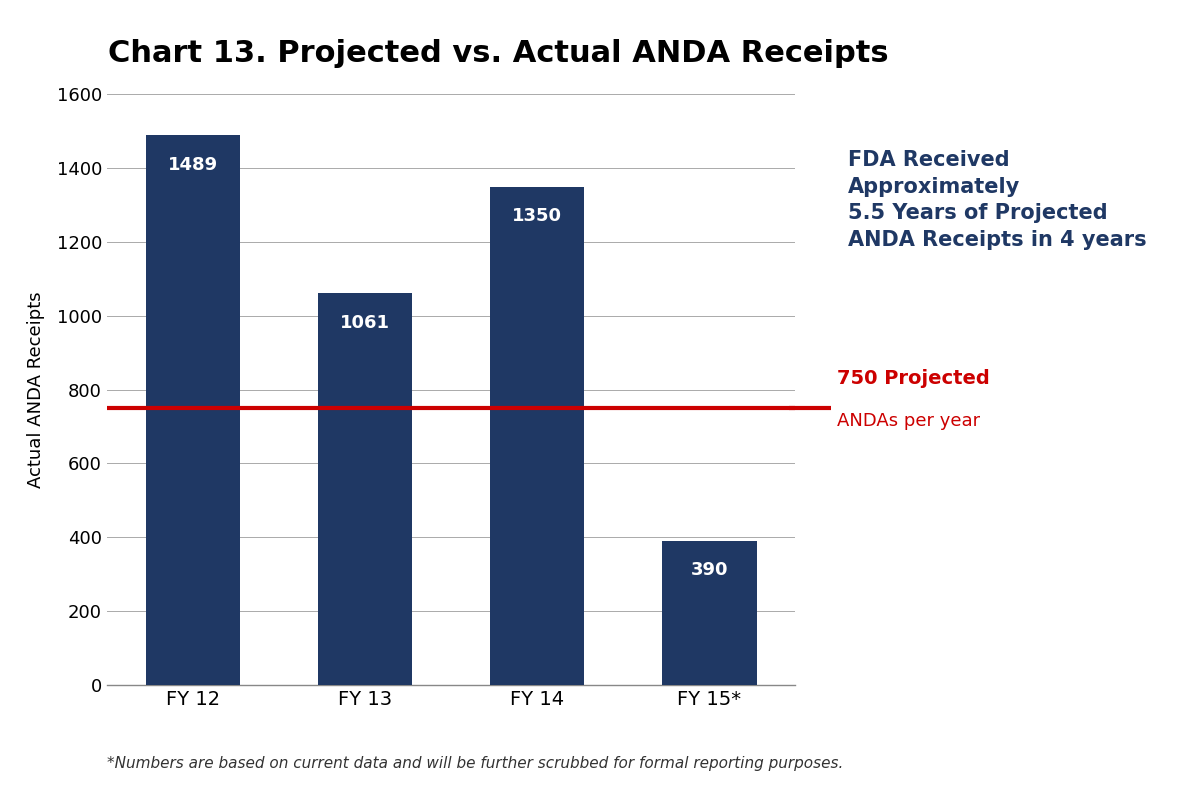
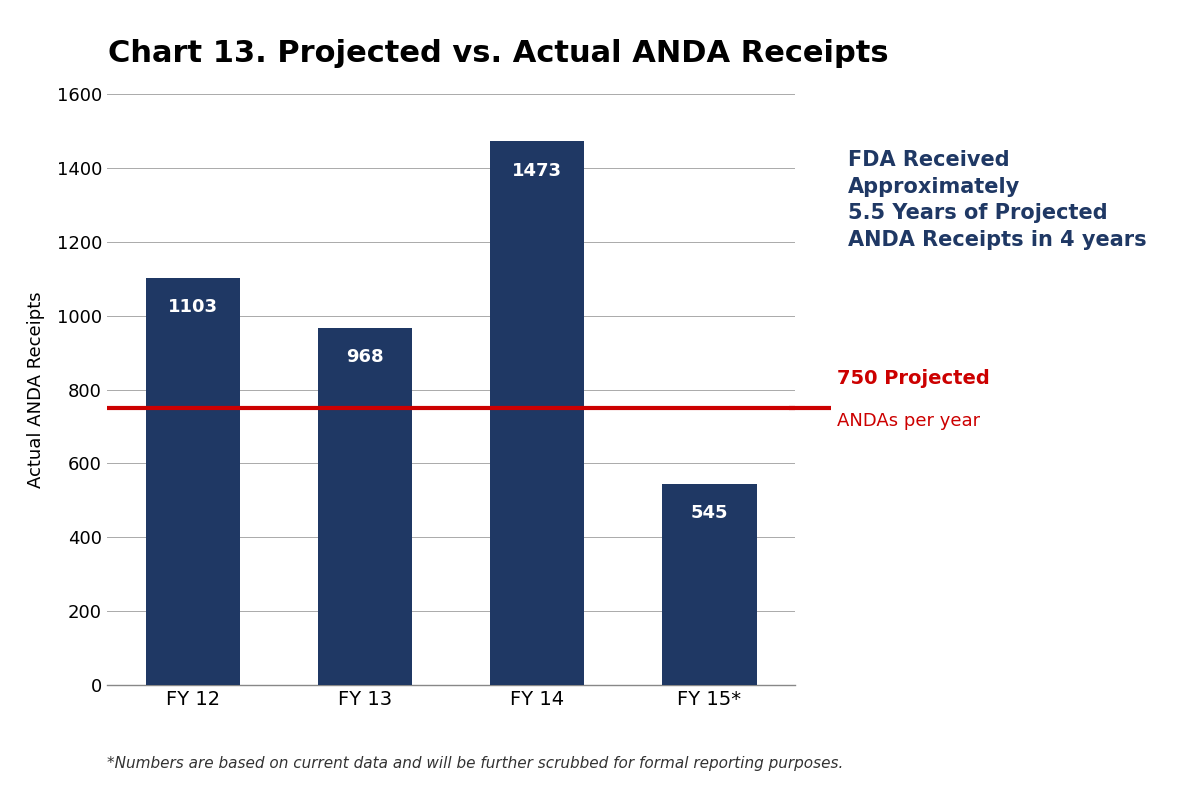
FY 12: 1489 -> 1103
FY 13: 1061 -> 968
FY 14: 1350 -> 1473
FY 15*: 390 -> 545
